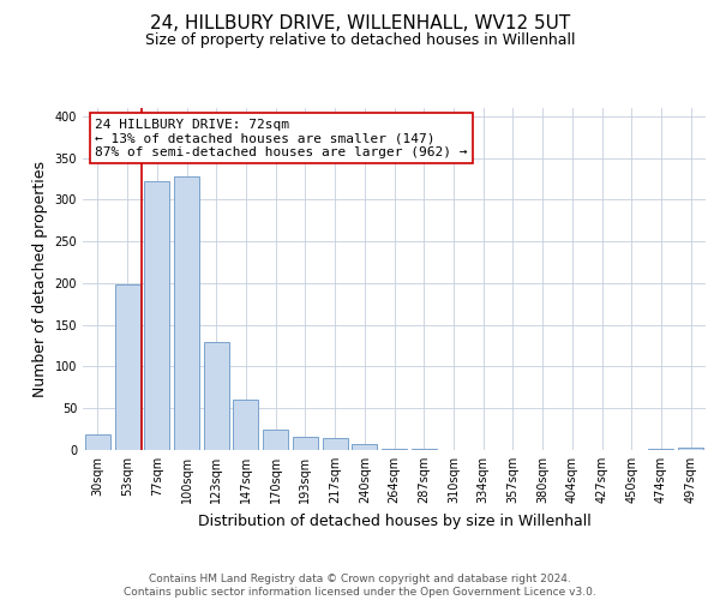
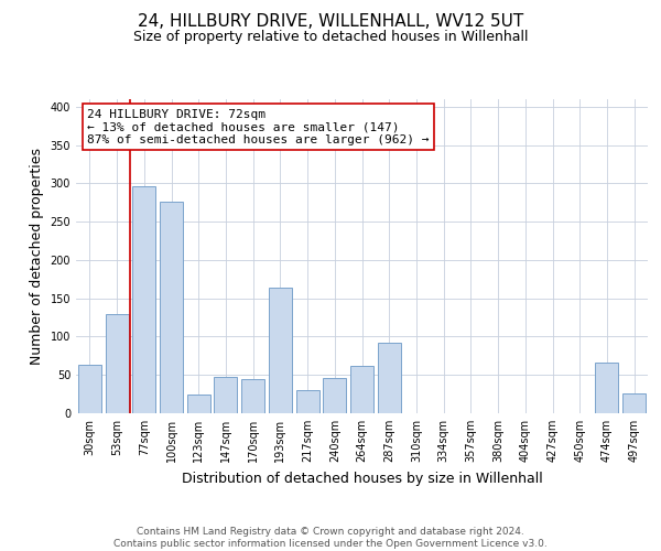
30sqm: 19 -> 64
53sqm: 199 -> 130
77sqm: 322 -> 296
100sqm: 328 -> 276
123sqm: 129 -> 24
147sqm: 61 -> 48
170sqm: 25 -> 44
193sqm: 16 -> 164
217sqm: 14 -> 30
240sqm: 7 -> 46
264sqm: 1 -> 62
287sqm: 1 -> 92
474sqm: 1 -> 66
497sqm: 3 -> 26
